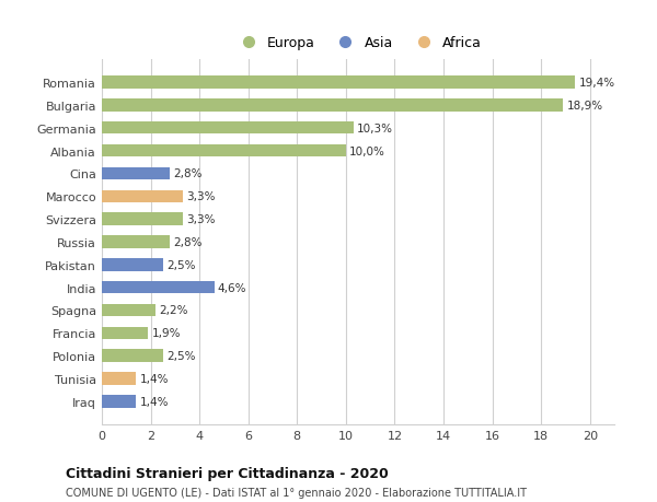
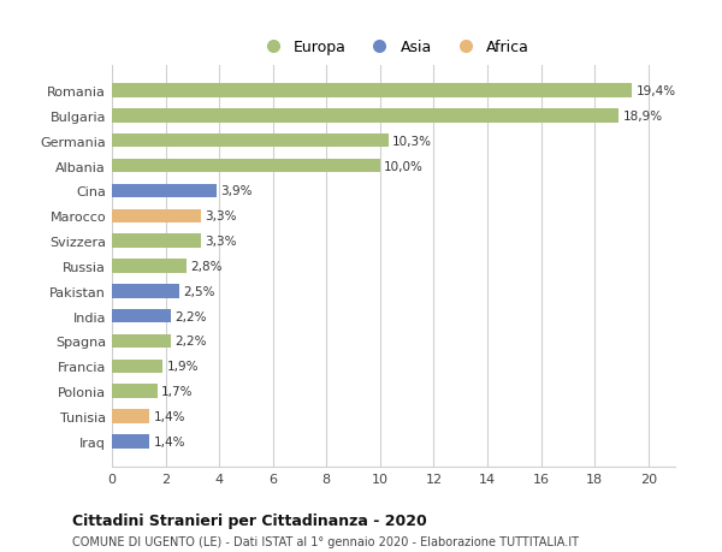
Cina: 2,8% -> 3,9%
India: 4,6% -> 2,2%
Polonia: 2,5% -> 1,7%
